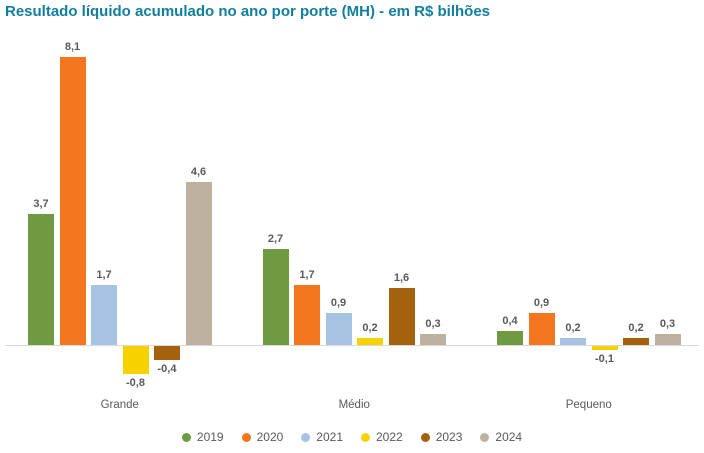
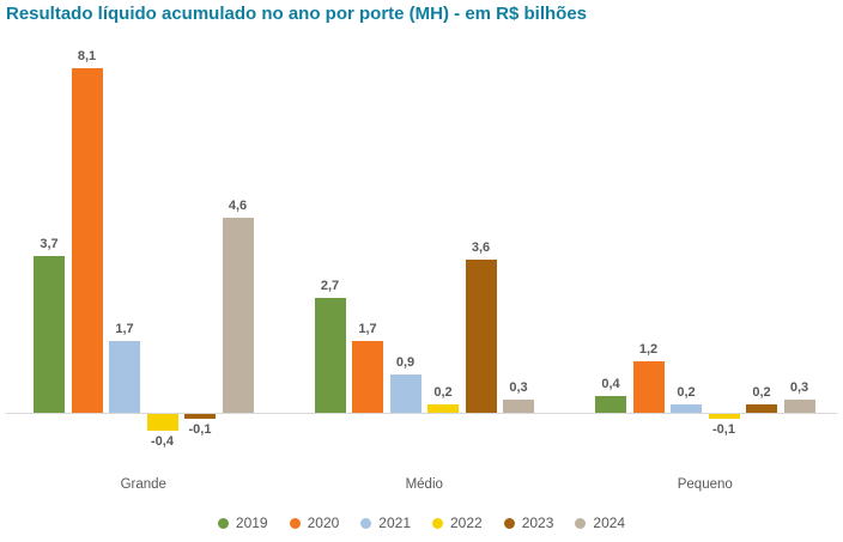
2022/Grande: -0,8 -> -0,4
2023/Grande: -0,4 -> -0,1
2023/Médio: 1,6 -> 3,6
2020/Pequeno: 0,9 -> 1,2
